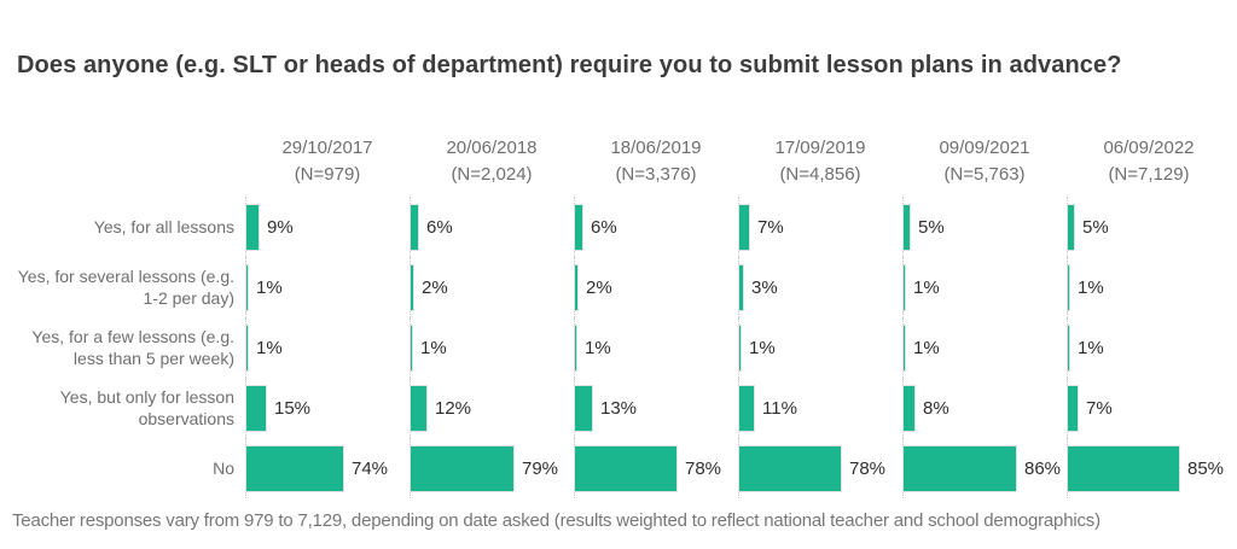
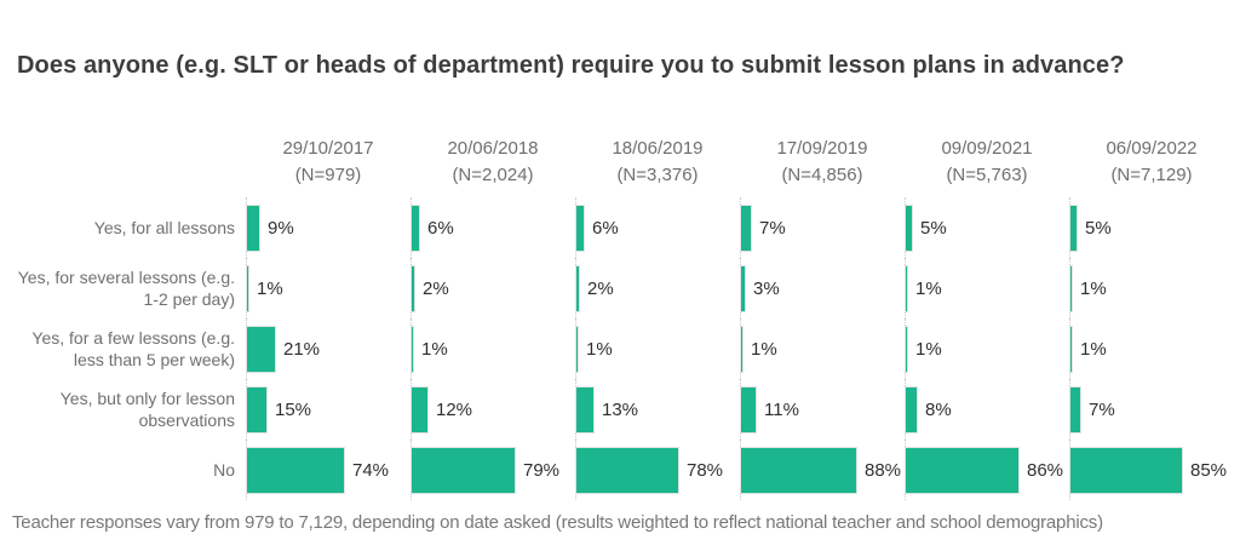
29/10/2017/Yes, for a few lessons (e.g. less than 5 per week): 1% -> 21%
17/09/2019/No: 78% -> 88%
